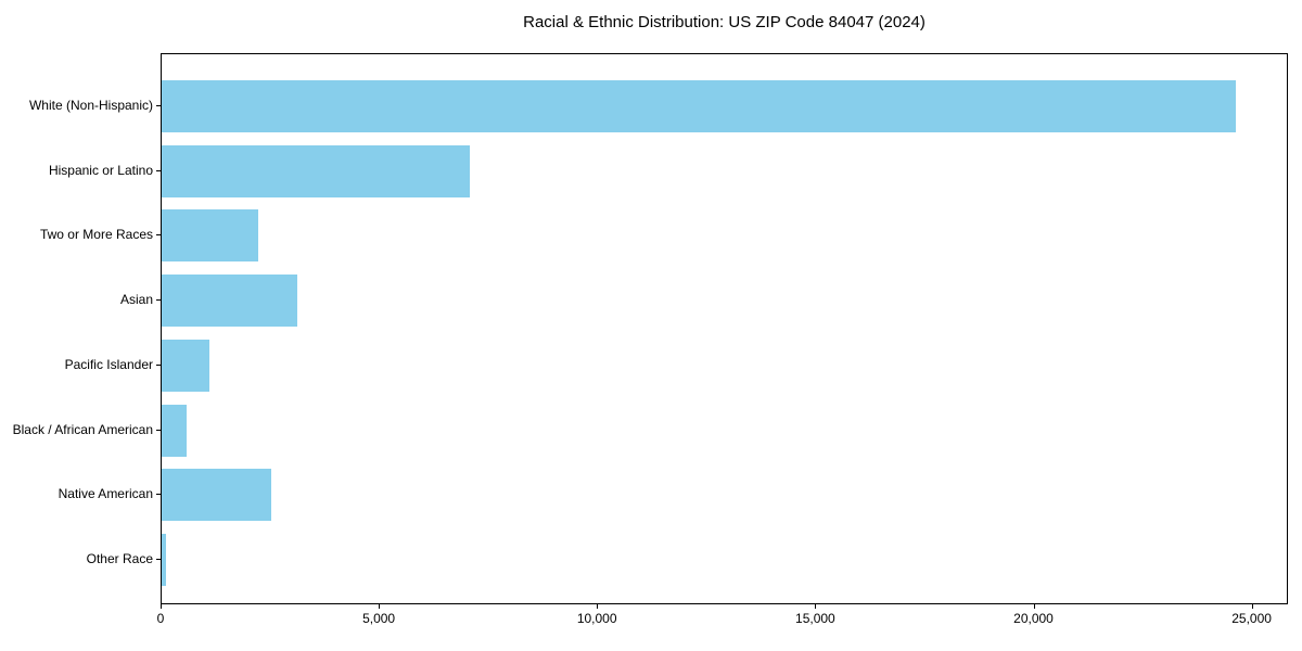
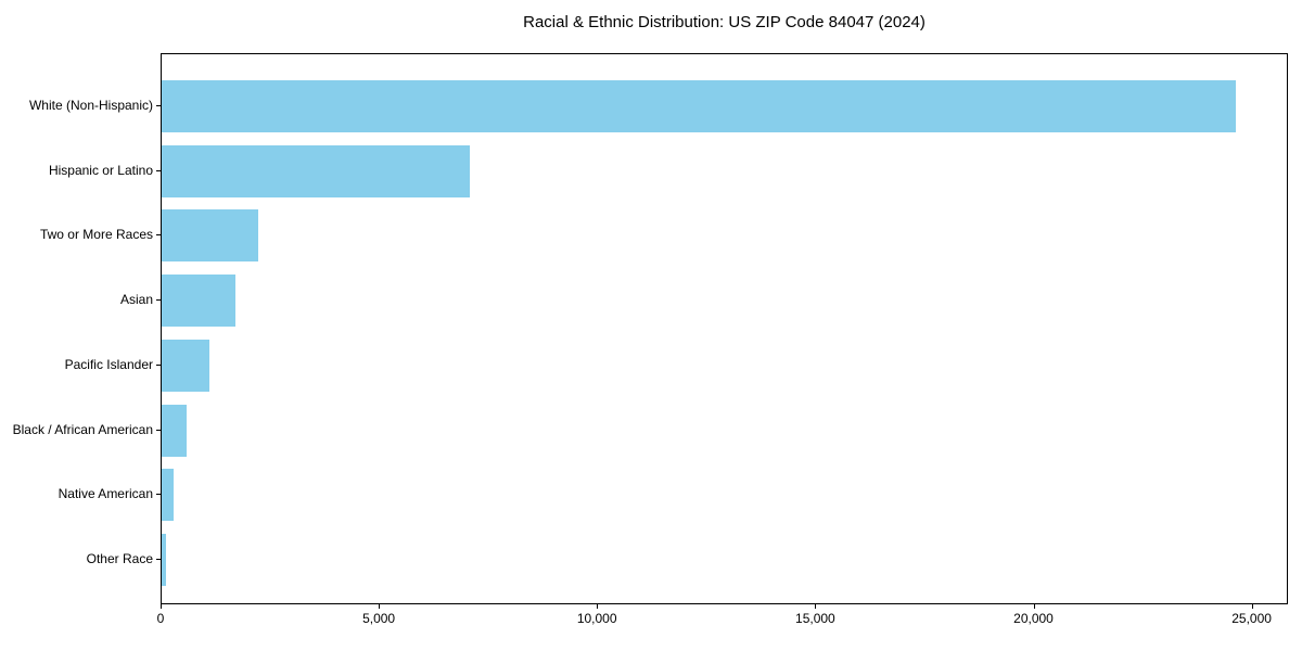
Asian: 3100 -> 1700
Native American: 2500 -> 300
